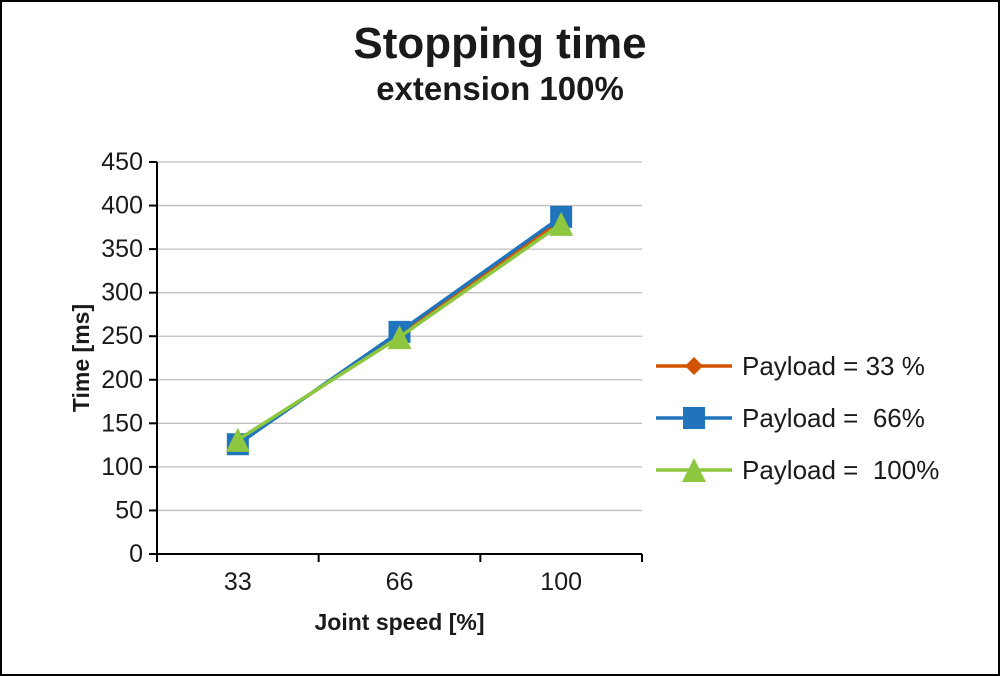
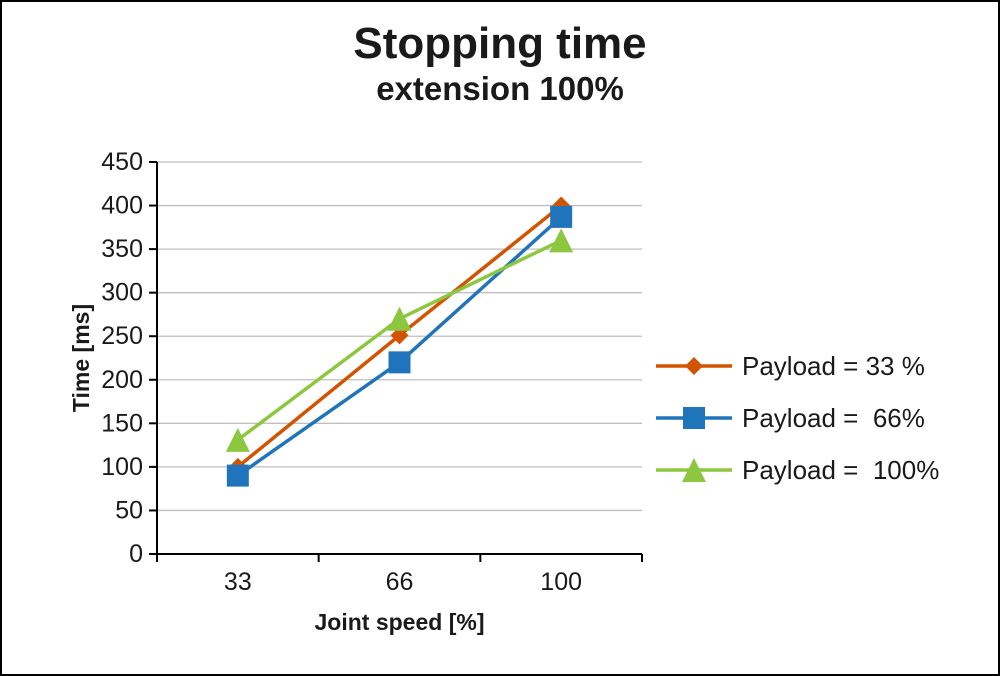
Payload = 33 %/33: 130 -> 100
Payload = 66%/33: 130 -> 90
Payload = 66%/66: 260 -> 220
Payload = 100%/66: 250 -> 270
Payload = 33 %/100: 380 -> 400
Payload = 100%/100: 380 -> 360
